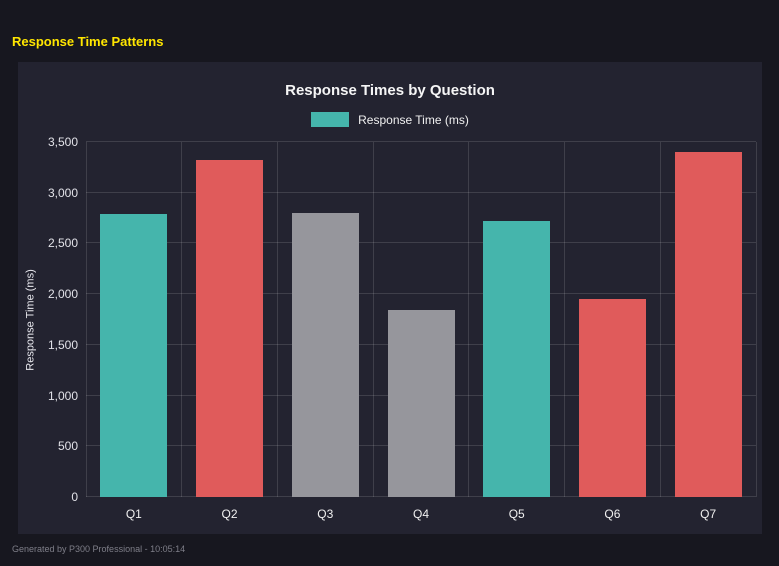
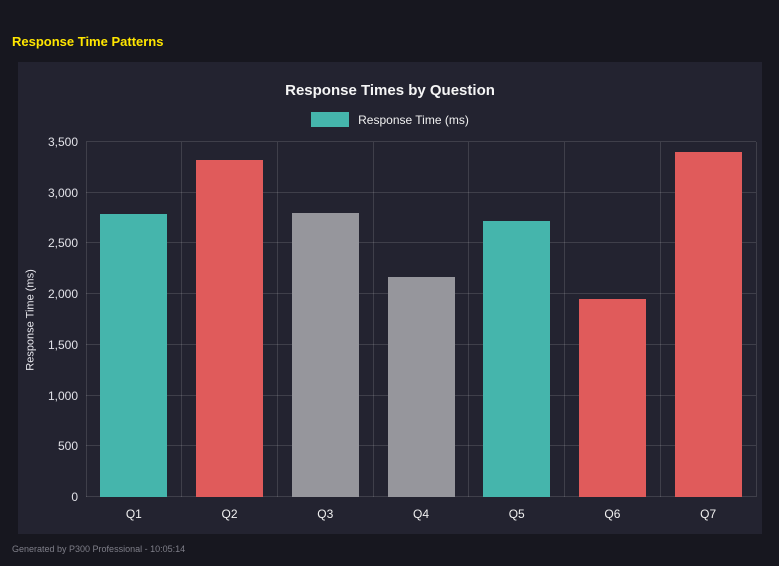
Q4: 1840 -> 2170
